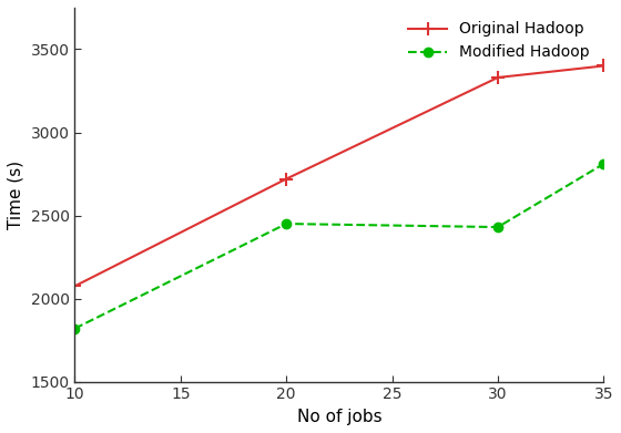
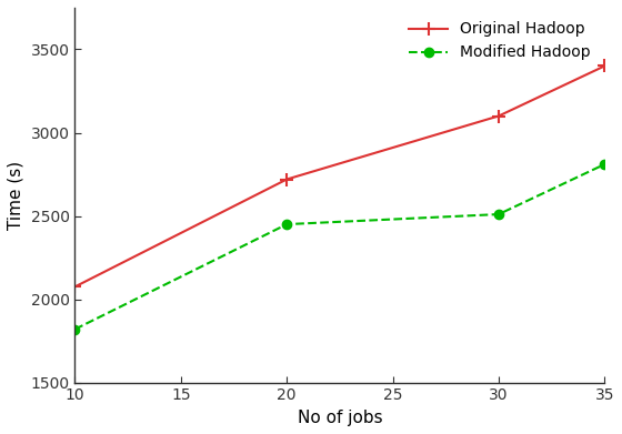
Original Hadoop/30: 3330 -> 3100
Modified Hadoop/30: 2430 -> 2510
